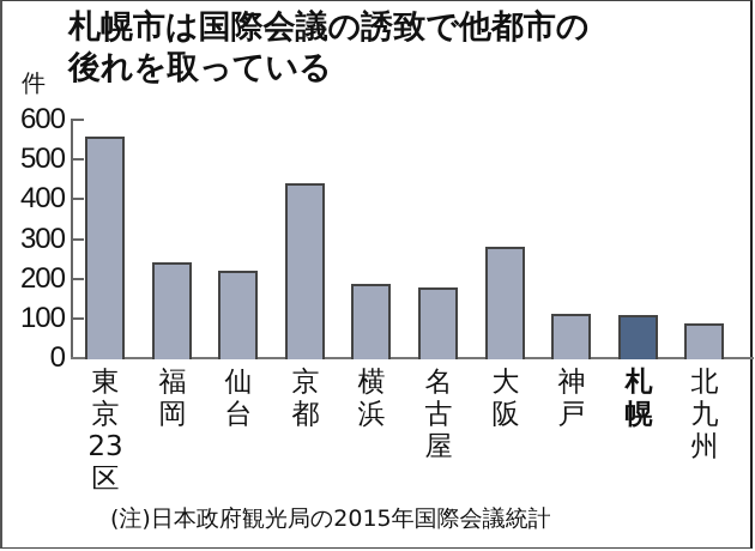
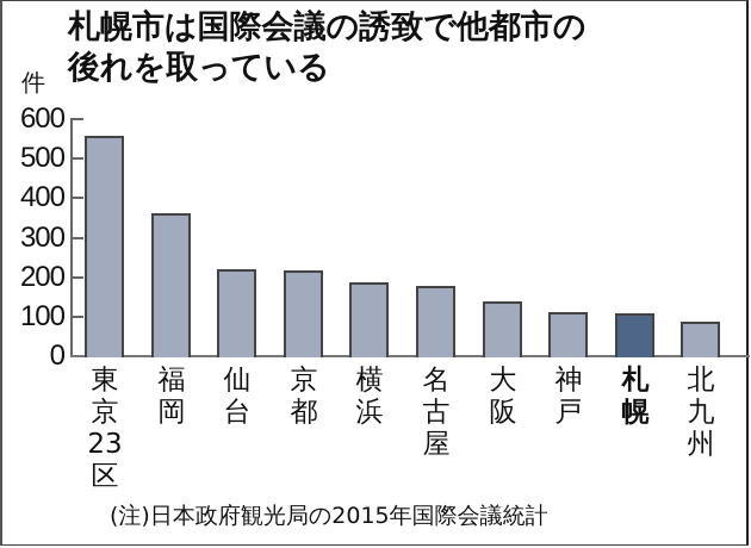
福岡: 240 -> 360
京都: 440 -> 220
大阪: 280 -> 140
